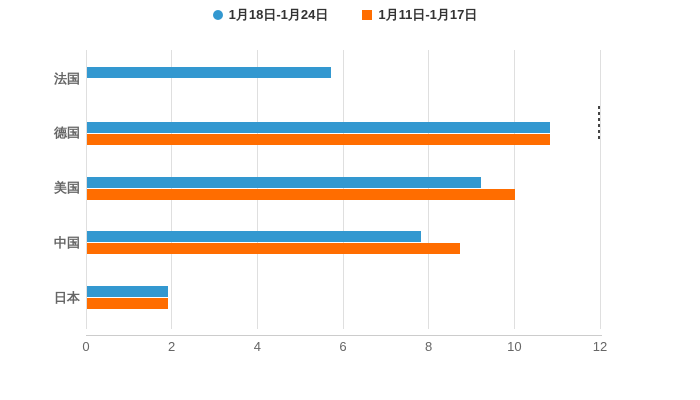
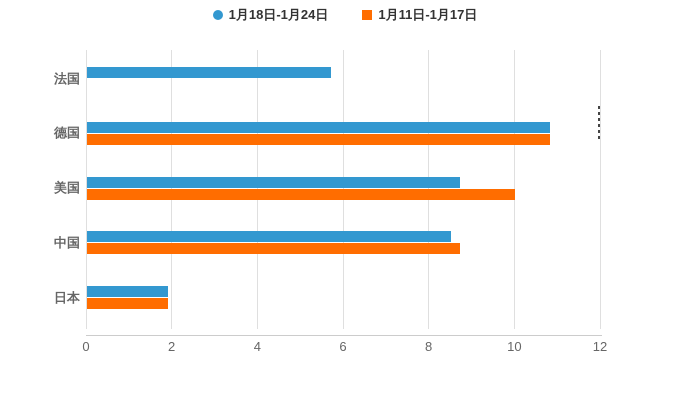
1月18日-1月24日/美国: 9.2 -> 8.7
1月18日-1月24日/中国: 7.8 -> 8.5
